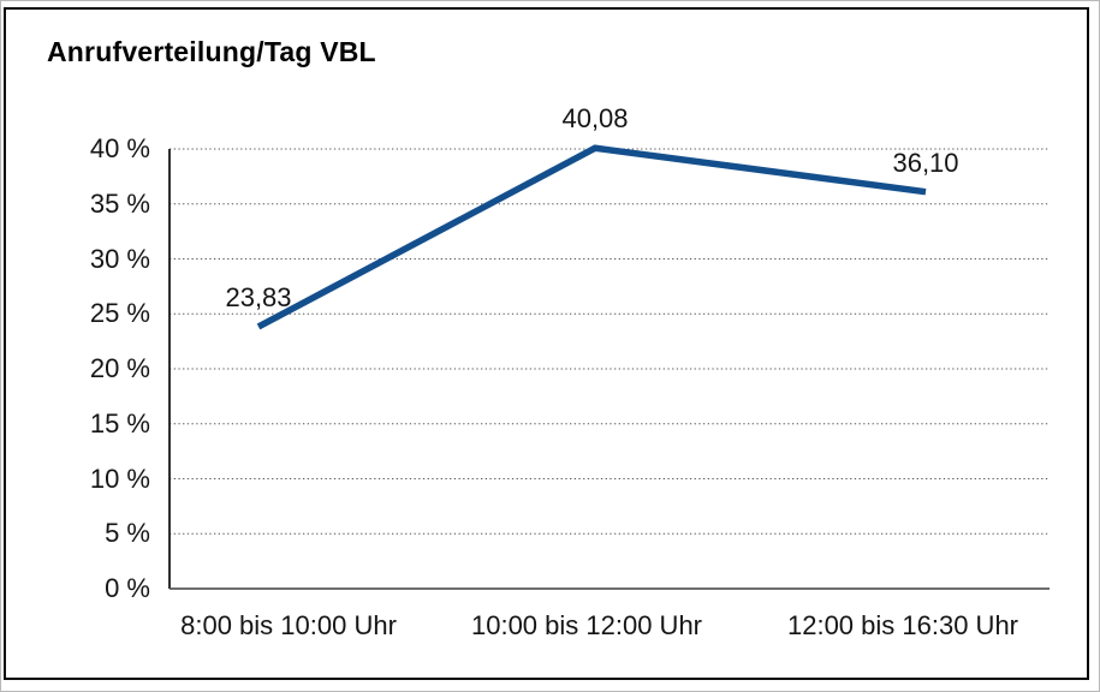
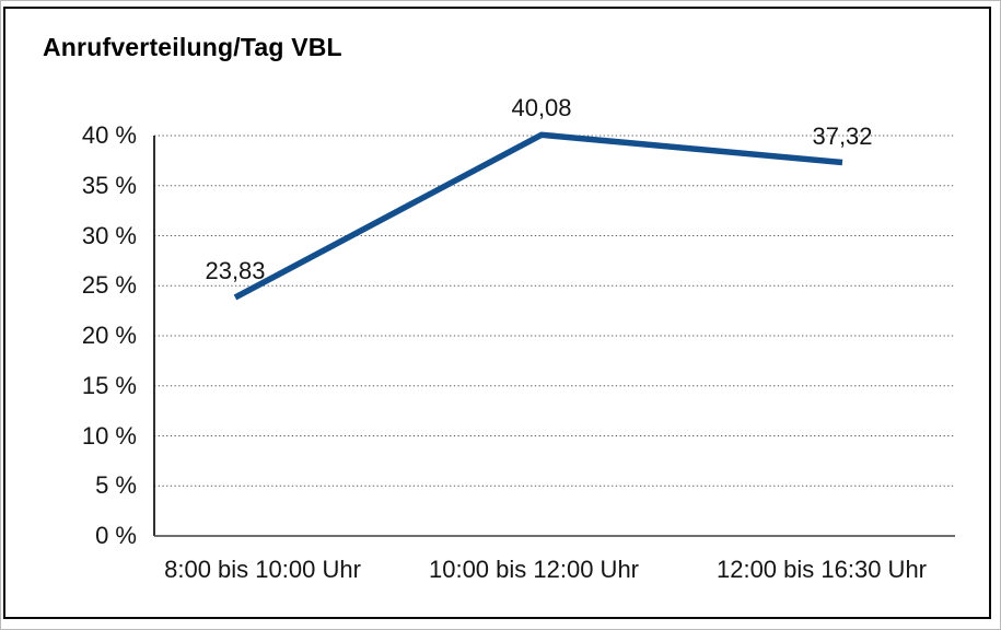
12:00 bis 16:30 Uhr: 36,10 -> 37,32
